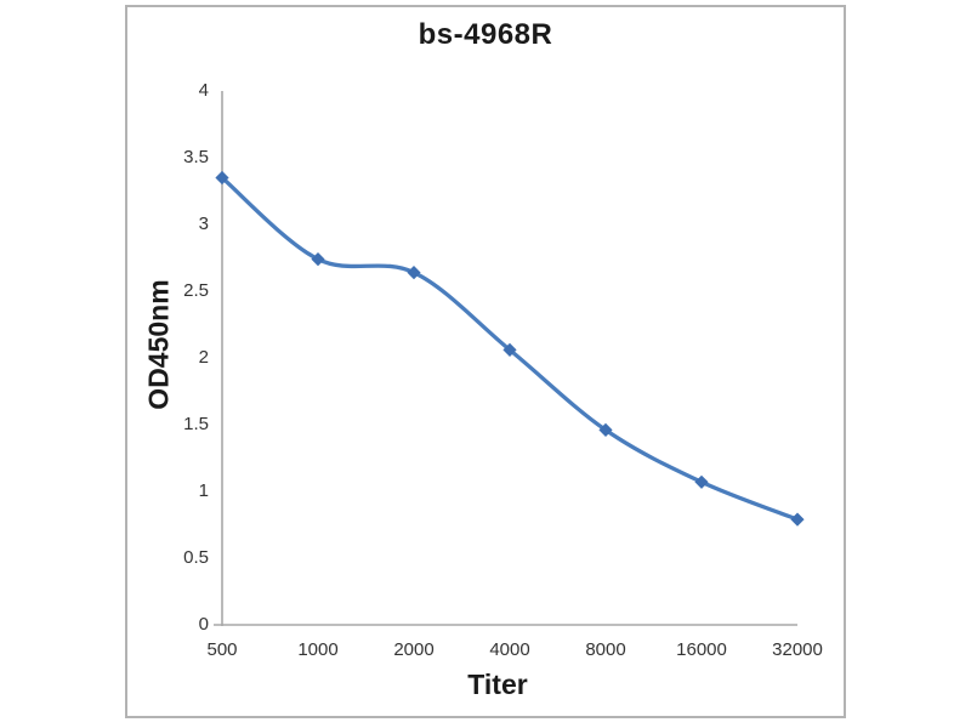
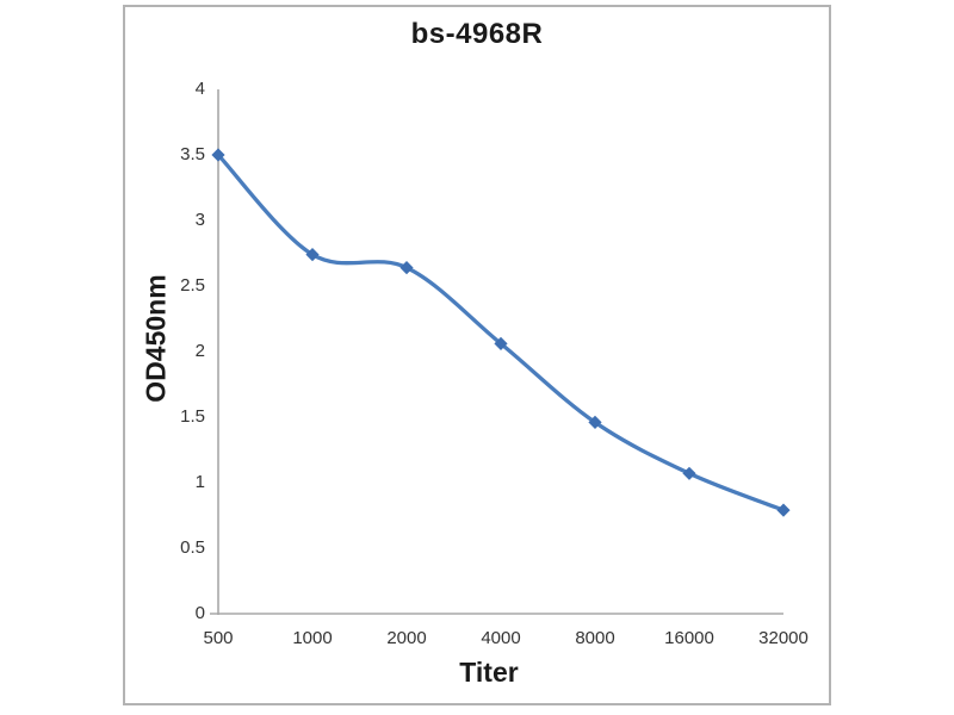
500: 3.35 -> 3.50
